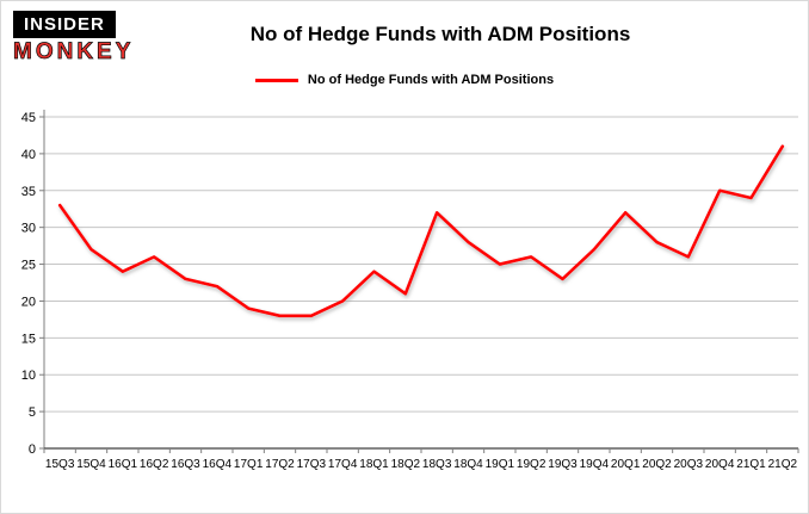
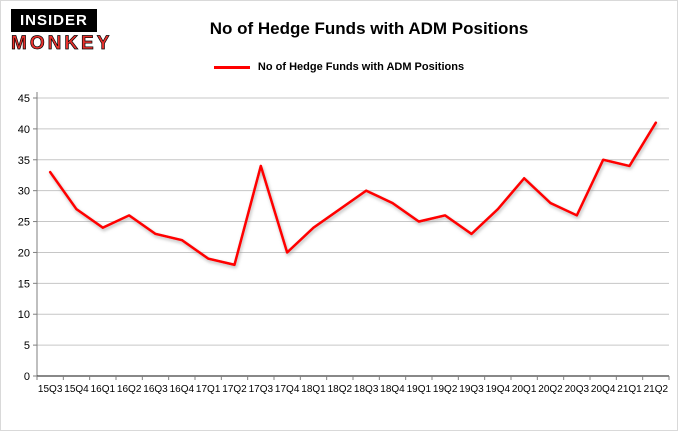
17Q3: 18 -> 34
18Q2: 21 -> 27
18Q3: 32 -> 30
